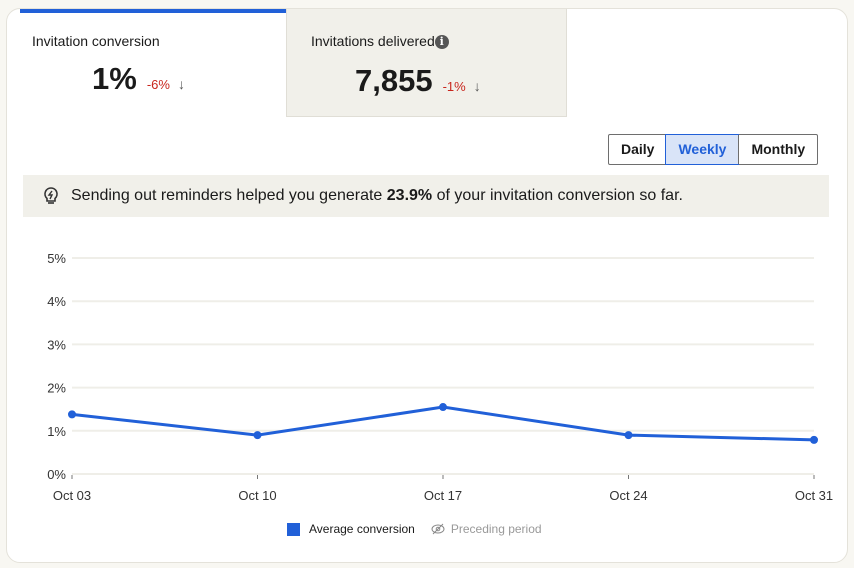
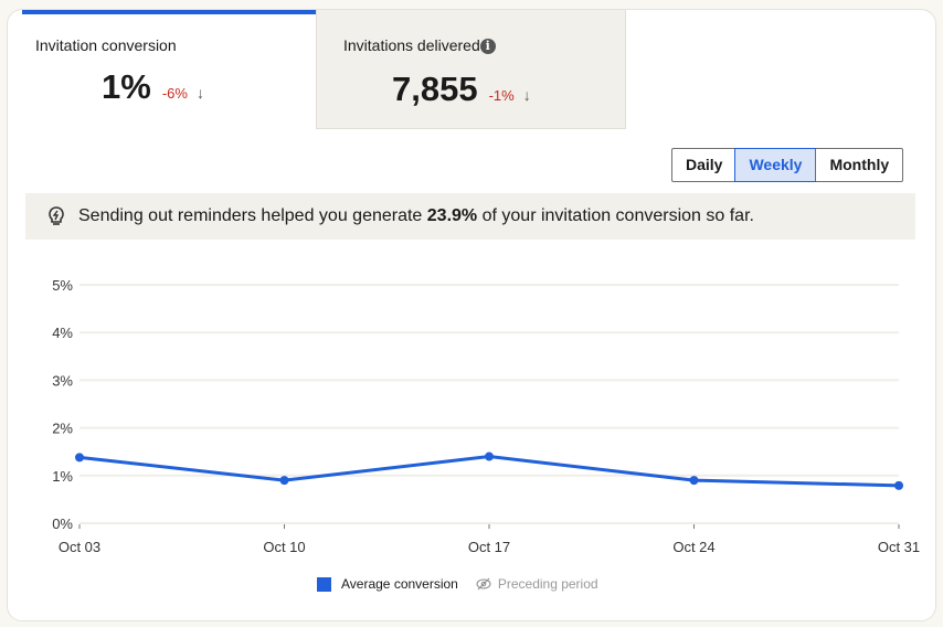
Oct 17: 1.6% -> 1.4%
